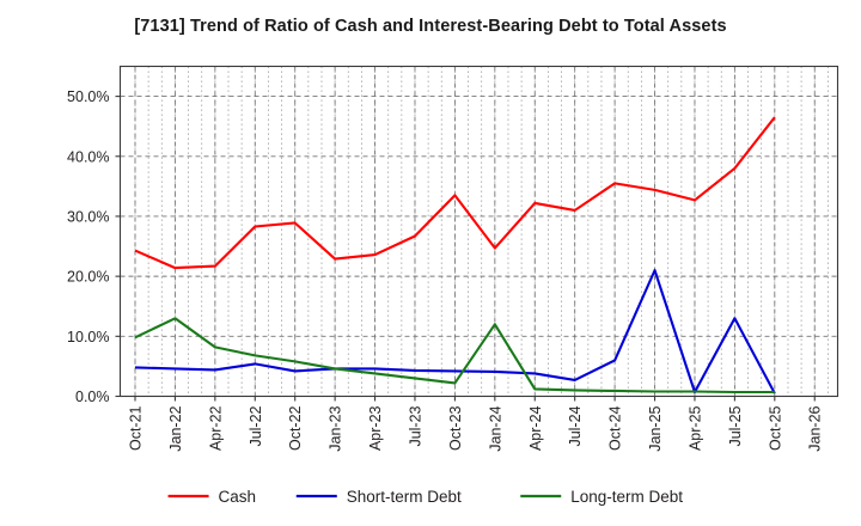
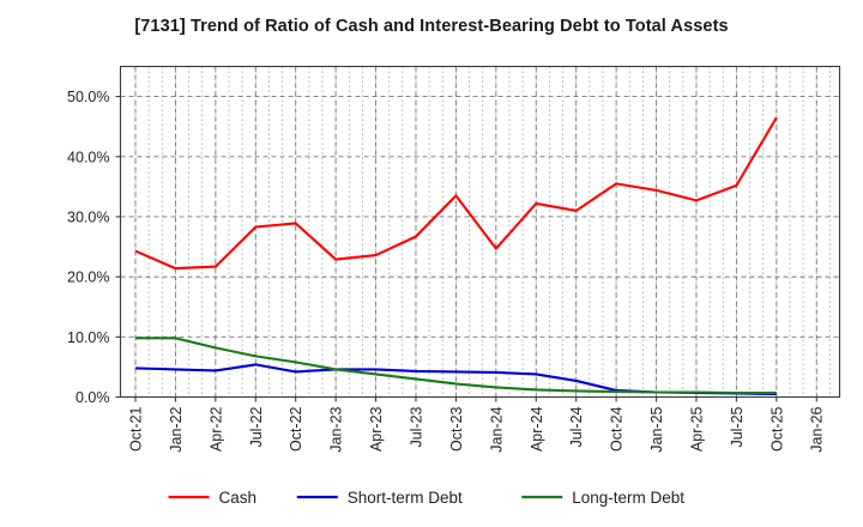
Long-term Debt/Jan-22: 13% -> 10%
Long-term Debt/Jan-24: 12% -> 2%
Short-term Debt/Oct-24: 6% -> 1%
Short-term Debt/Jan-25: 21% -> 1%
Cash/Jul-25: 38% -> 35%
Short-term Debt/Jul-25: 13% -> 1%
